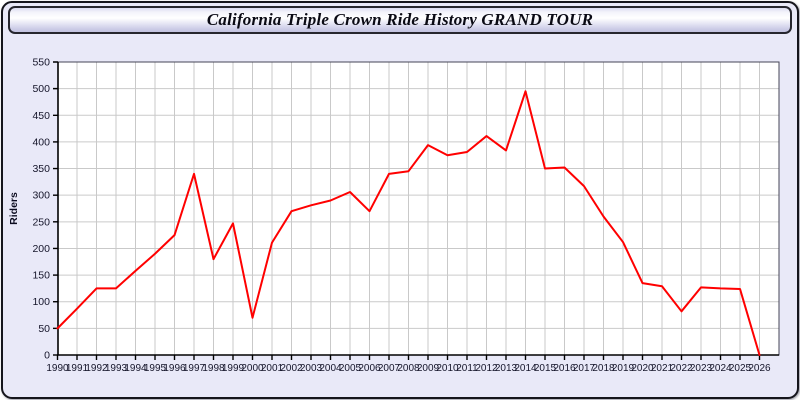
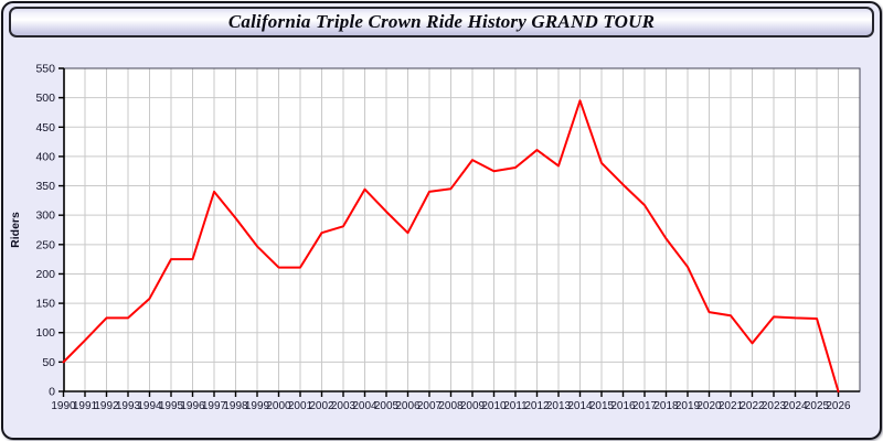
1995: 190 -> 220
1998: 180 -> 300
2000: 70 -> 210
2004: 290 -> 340
2015: 350 -> 390
